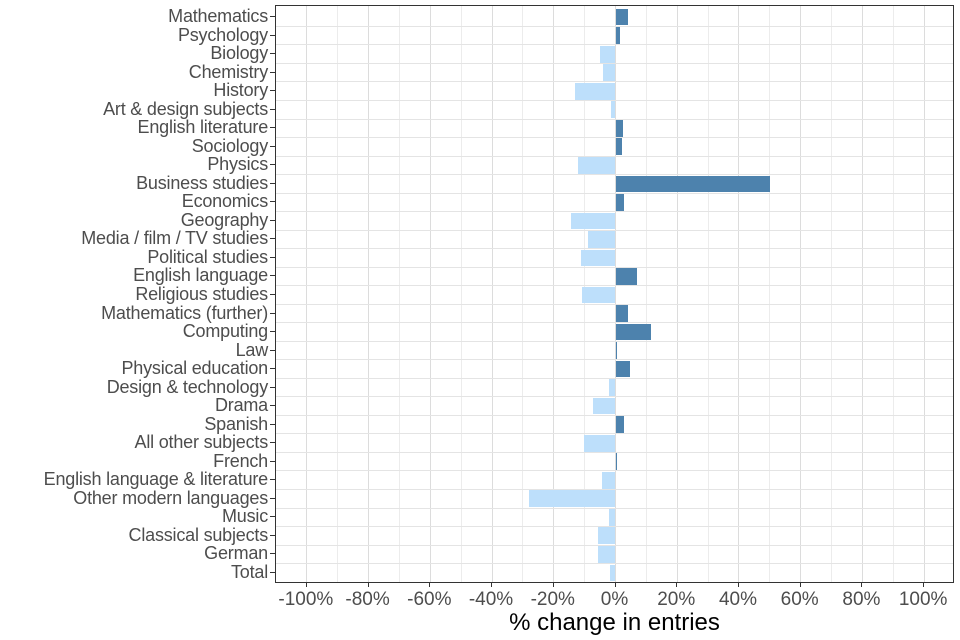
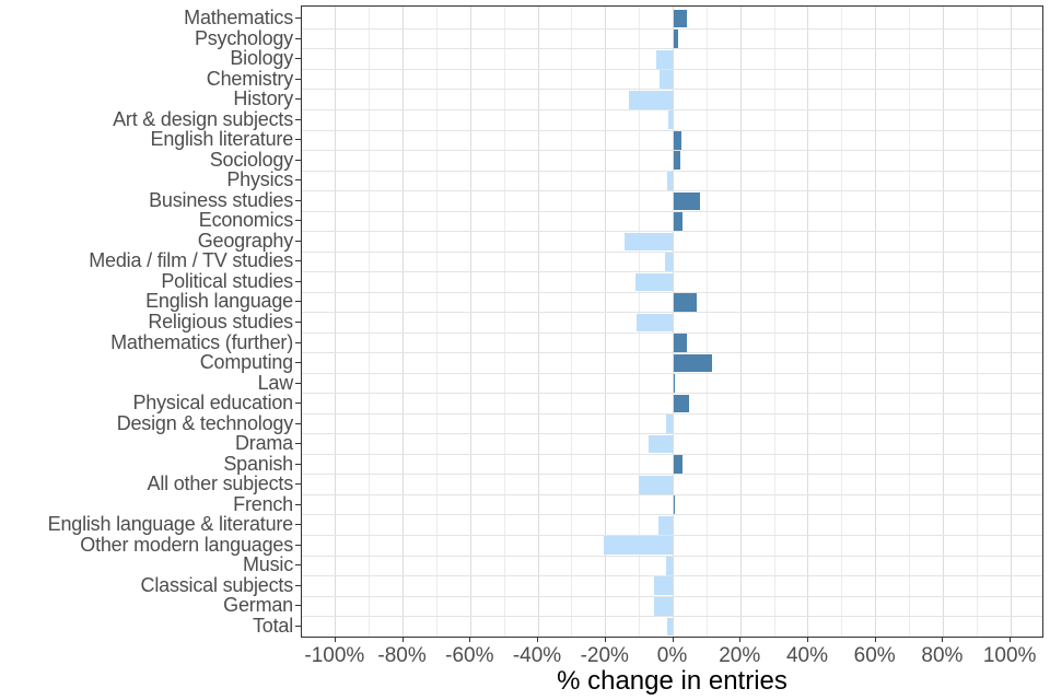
Physics: -12% -> -2%
Business studies: 50% -> 8%
Media / film / TV studies: -9% -> -2%
Other modern languages: -28% -> -20%
